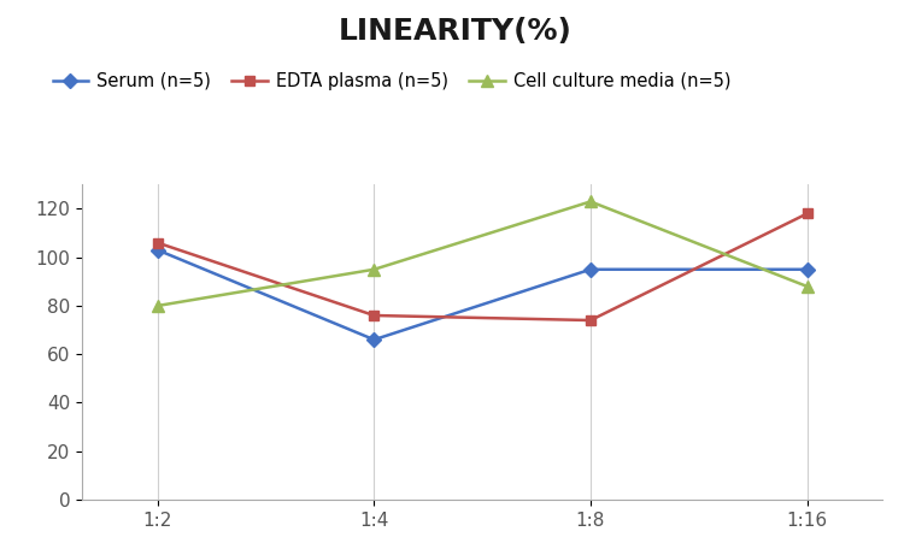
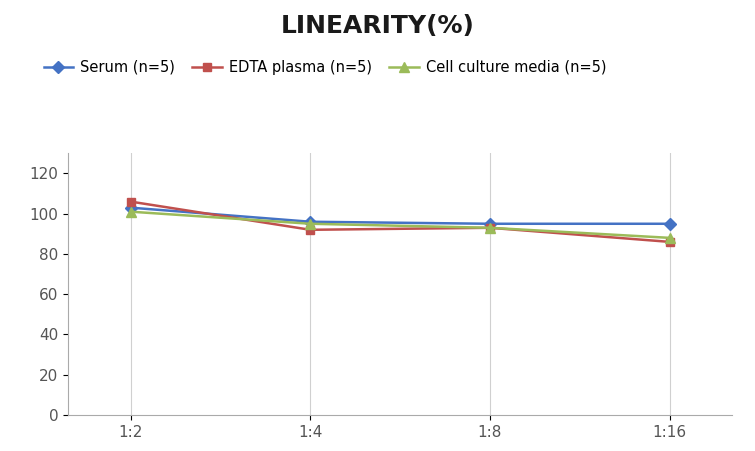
Cell culture media (n=5)/1:2: 80 -> 101
Serum (n=5)/1:4: 66 -> 96
EDTA plasma (n=5)/1:4: 76 -> 92
EDTA plasma (n=5)/1:8: 74 -> 93
Cell culture media (n=5)/1:8: 123 -> 93
EDTA plasma (n=5)/1:16: 118 -> 86
